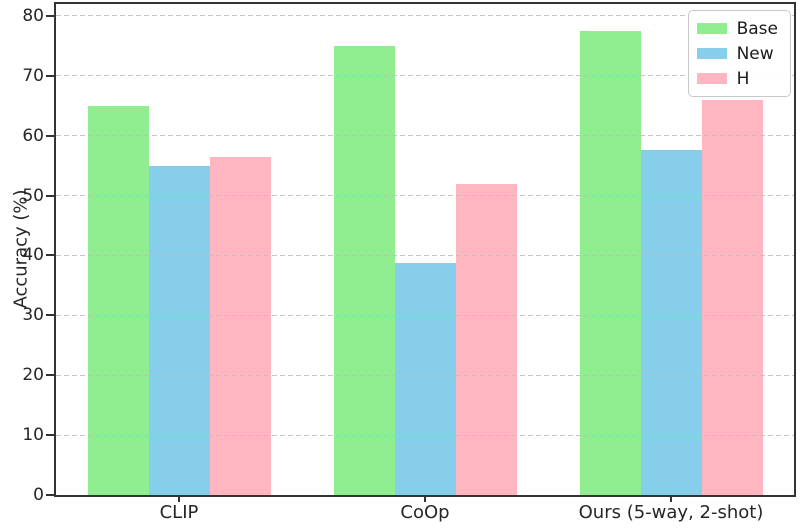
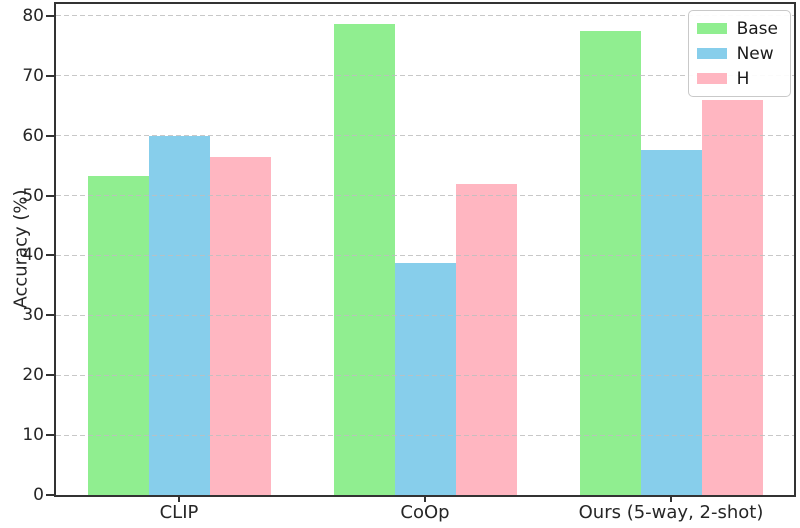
Base/CLIP: 65 -> 53
New/CLIP: 55 -> 60
Base/CoOp: 75 -> 79
